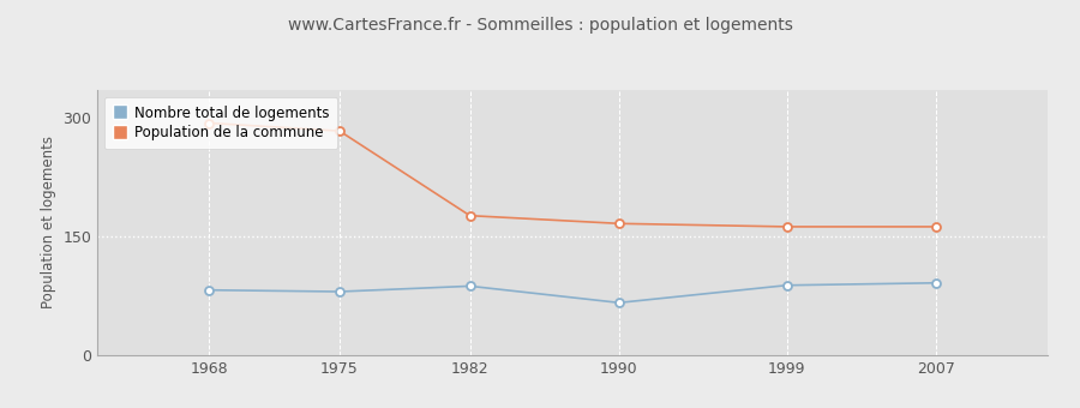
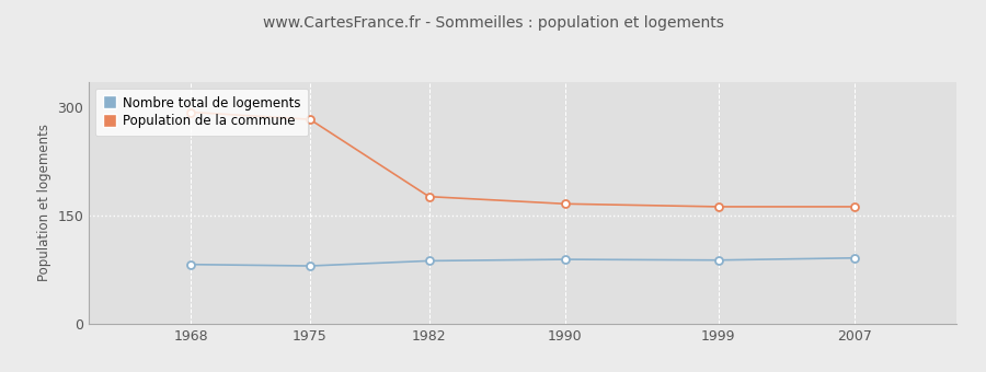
Nombre total de logements/1990: 66 -> 89
